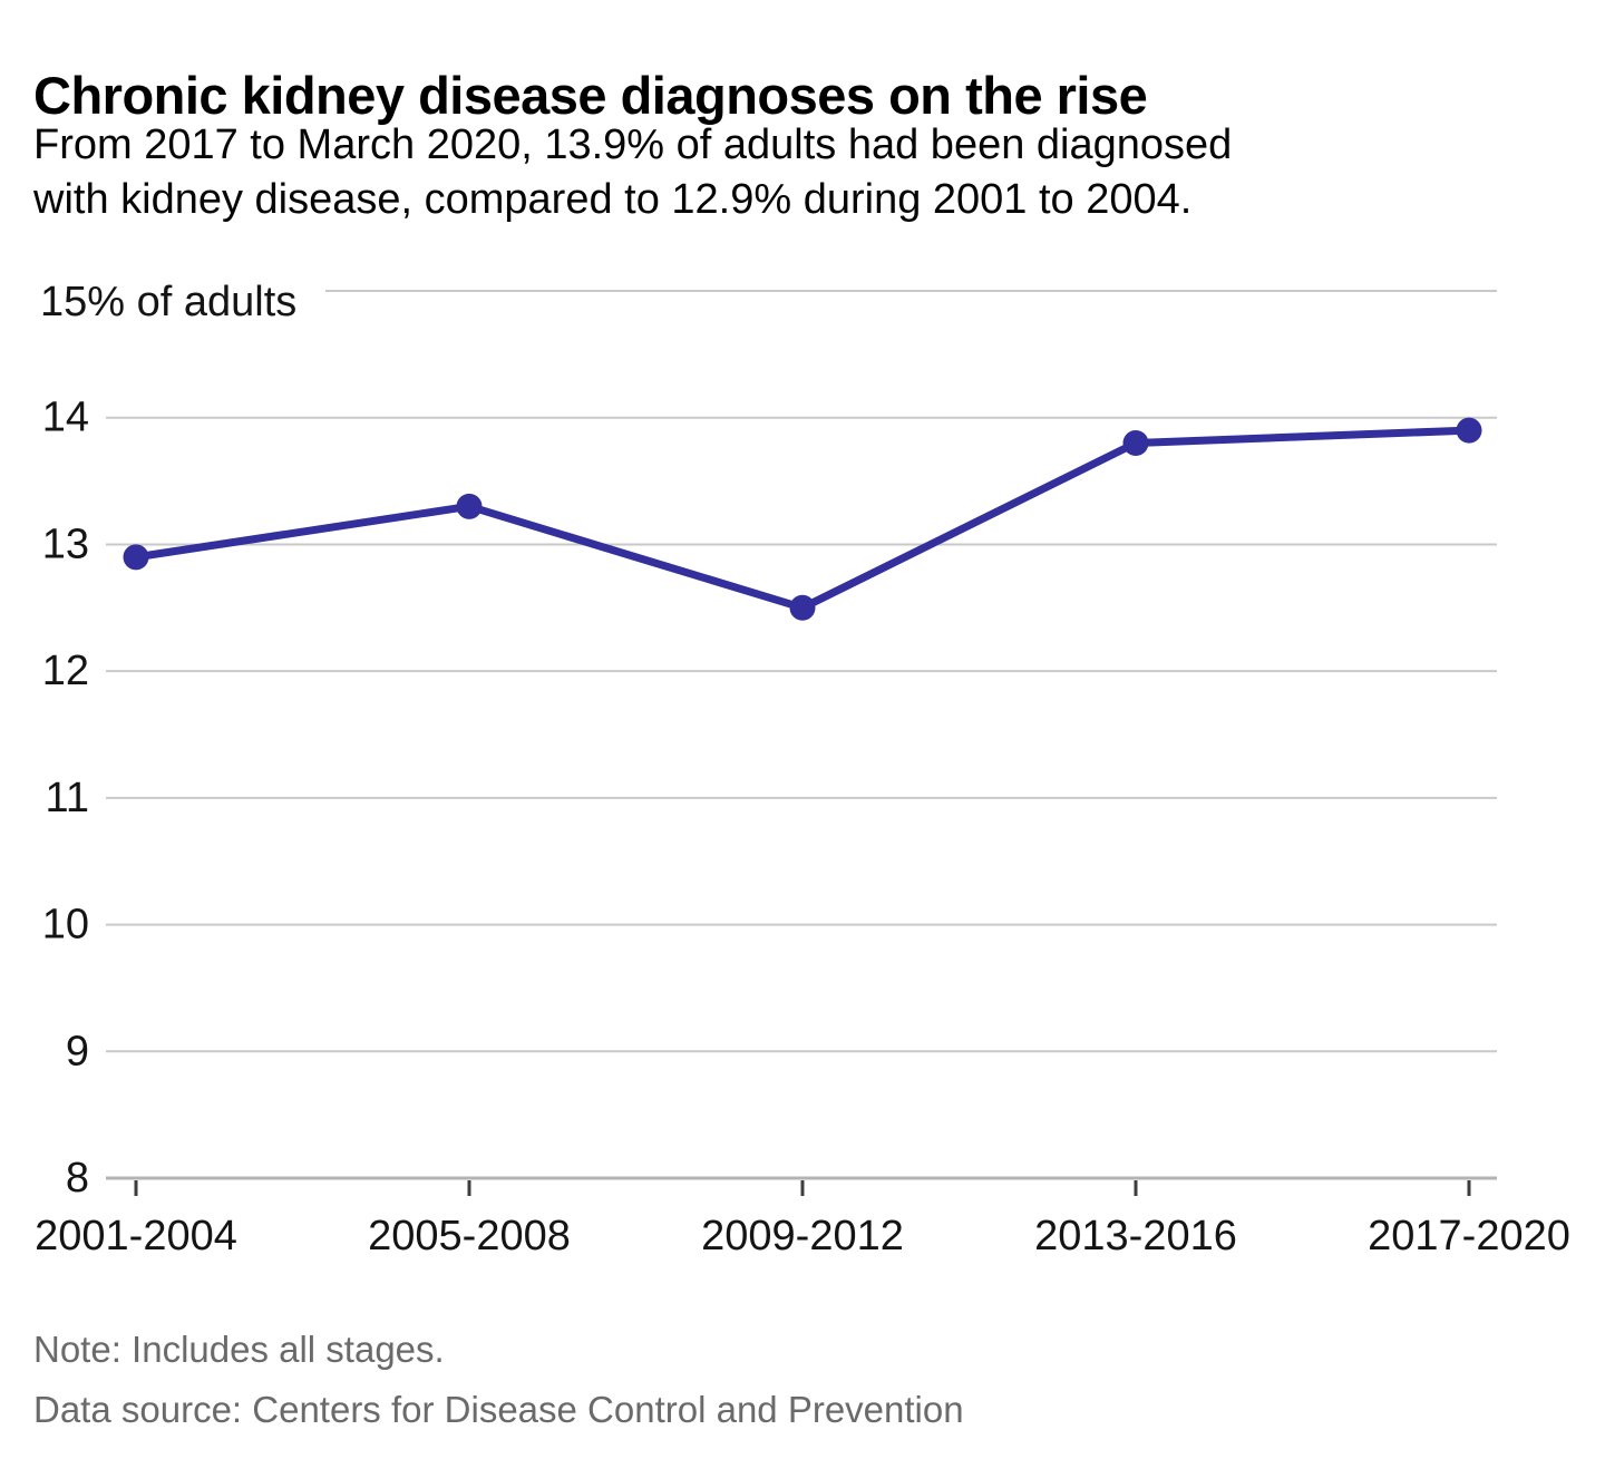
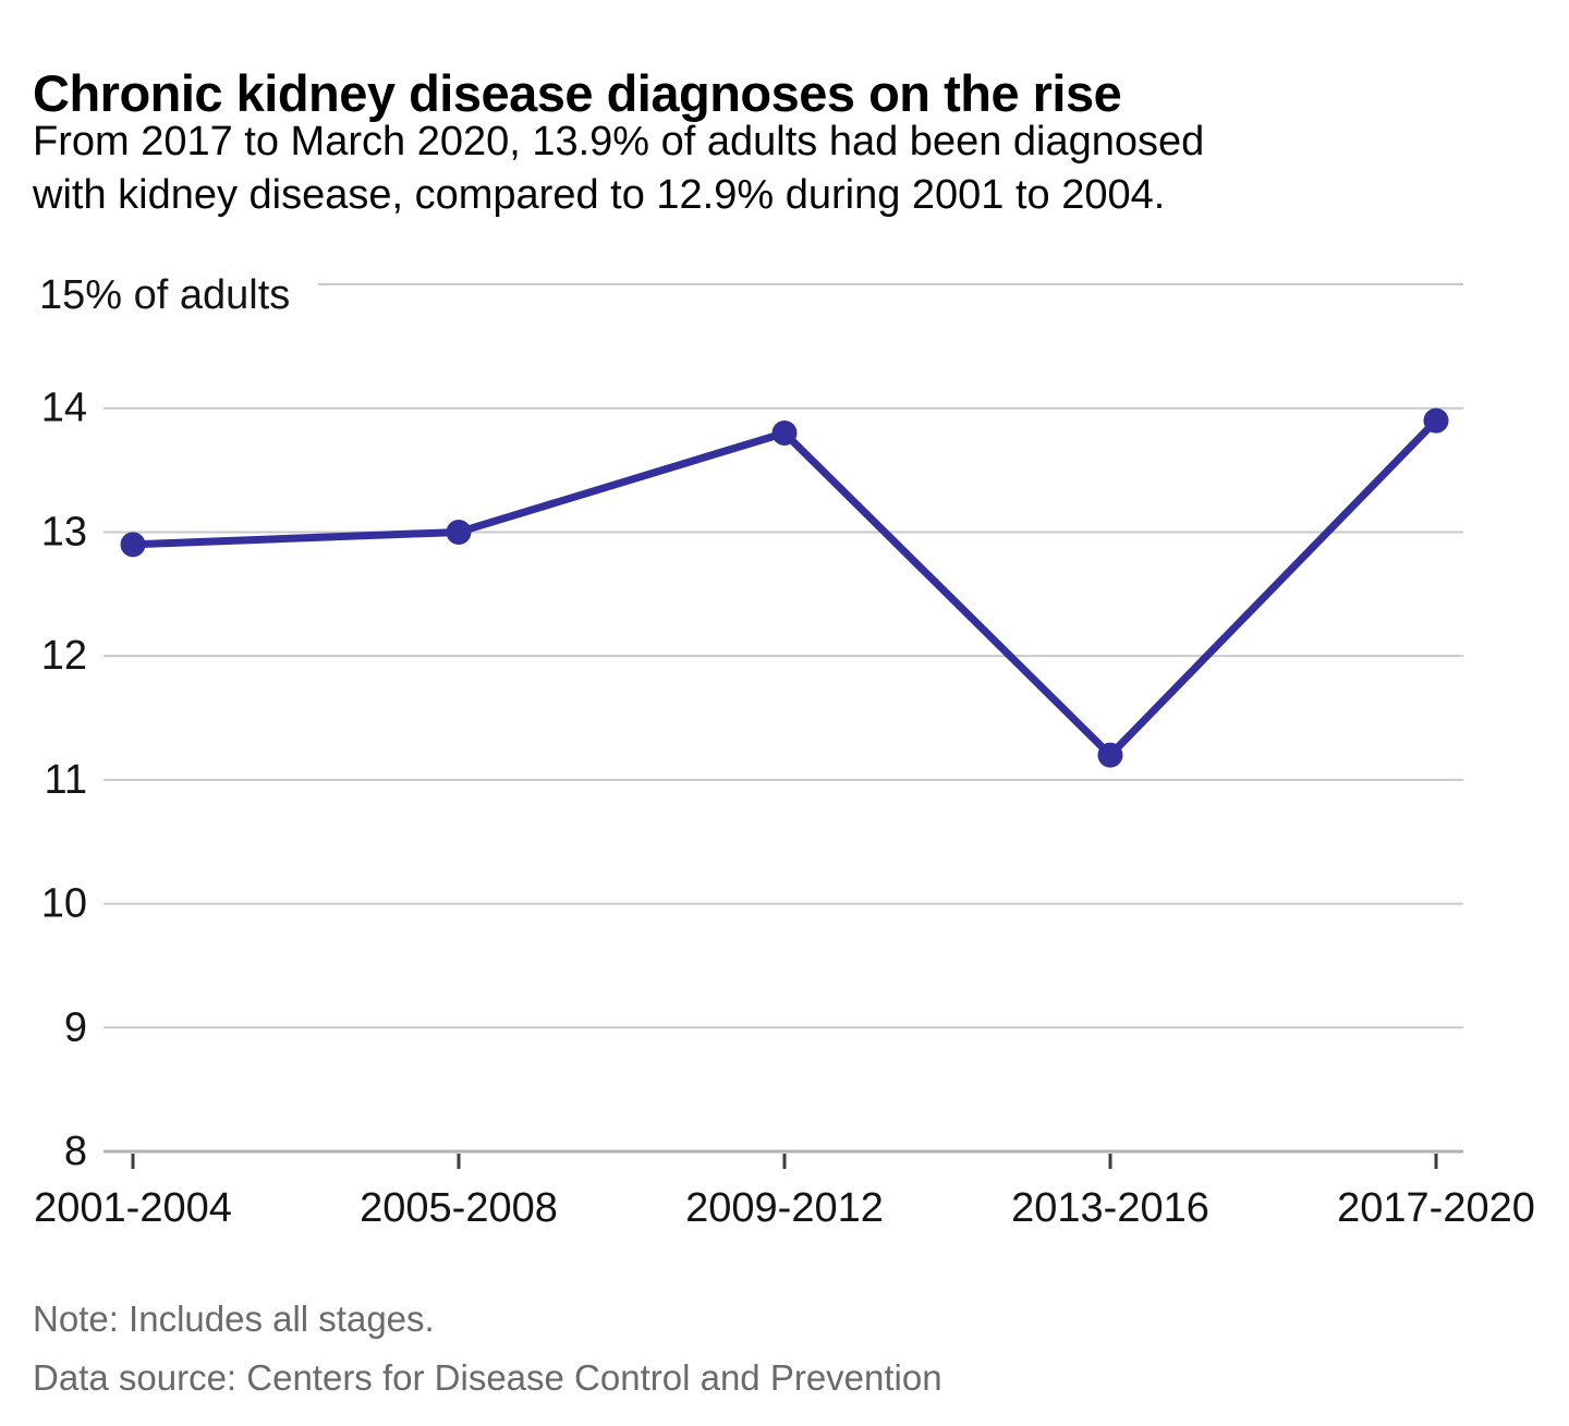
2005-2008: 13.3 -> 13.0
2009-2012: 12.5 -> 13.8
2013-2016: 13.8 -> 11.2
